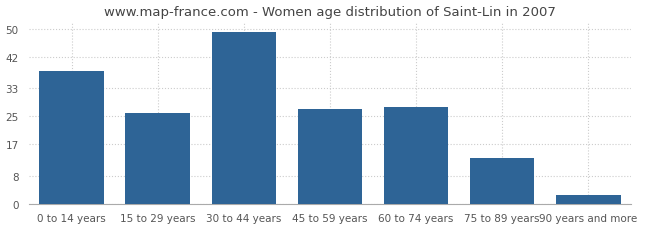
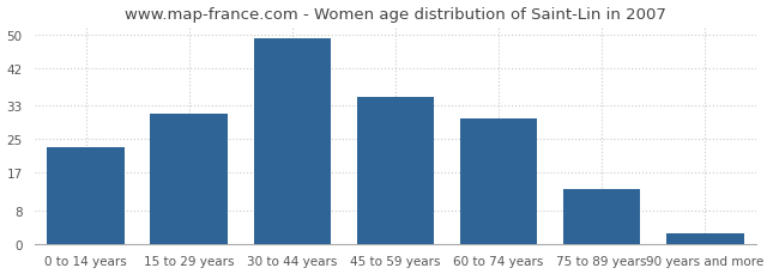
0 to 14 years: 38.0 -> 23.0
15 to 29 years: 26.0 -> 31.0
45 to 59 years: 27.0 -> 35.0
60 to 74 years: 27.5 -> 30.0
